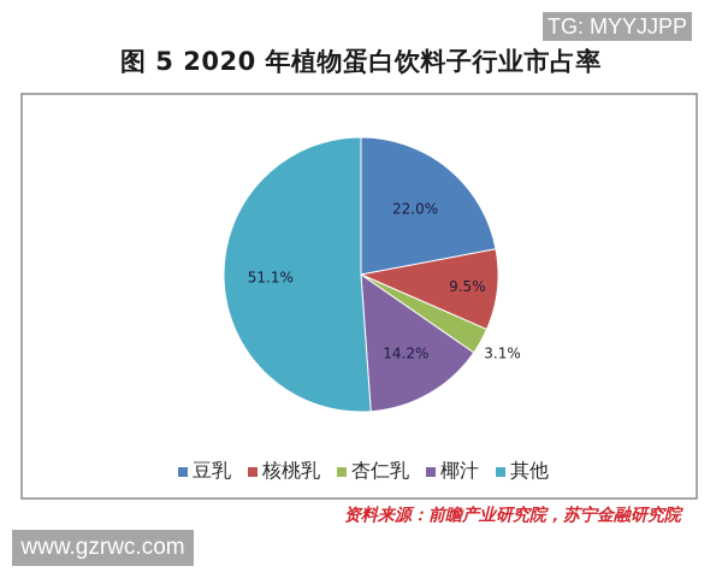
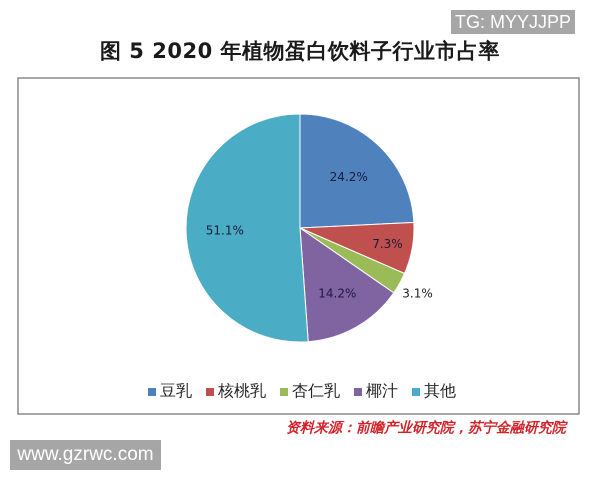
豆乳: 22.0% -> 24.2%
核桃乳: 9.5% -> 7.3%
